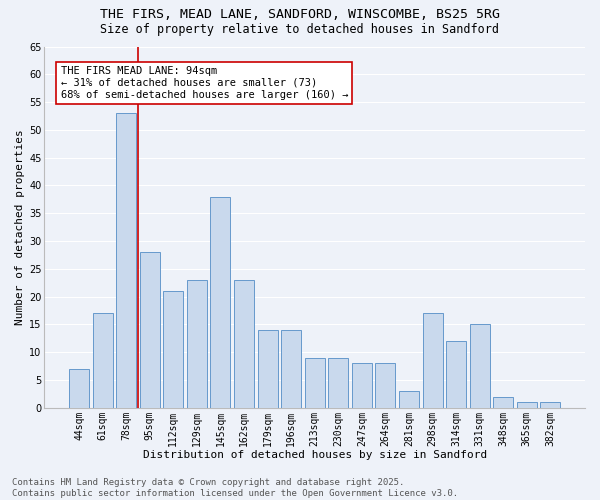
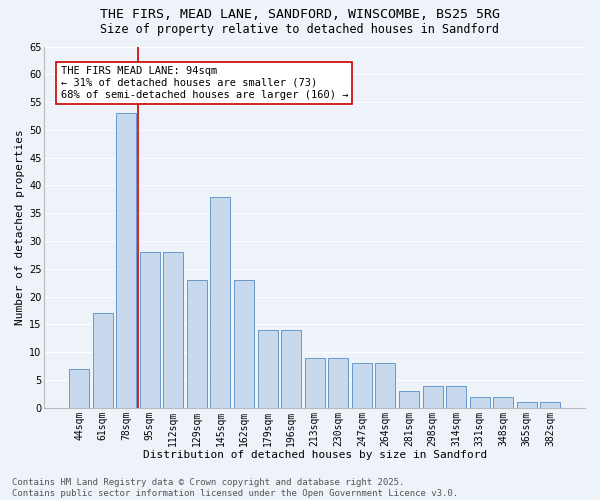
112sqm: 21 -> 28
298sqm: 17 -> 4
314sqm: 12 -> 4
331sqm: 15 -> 2
